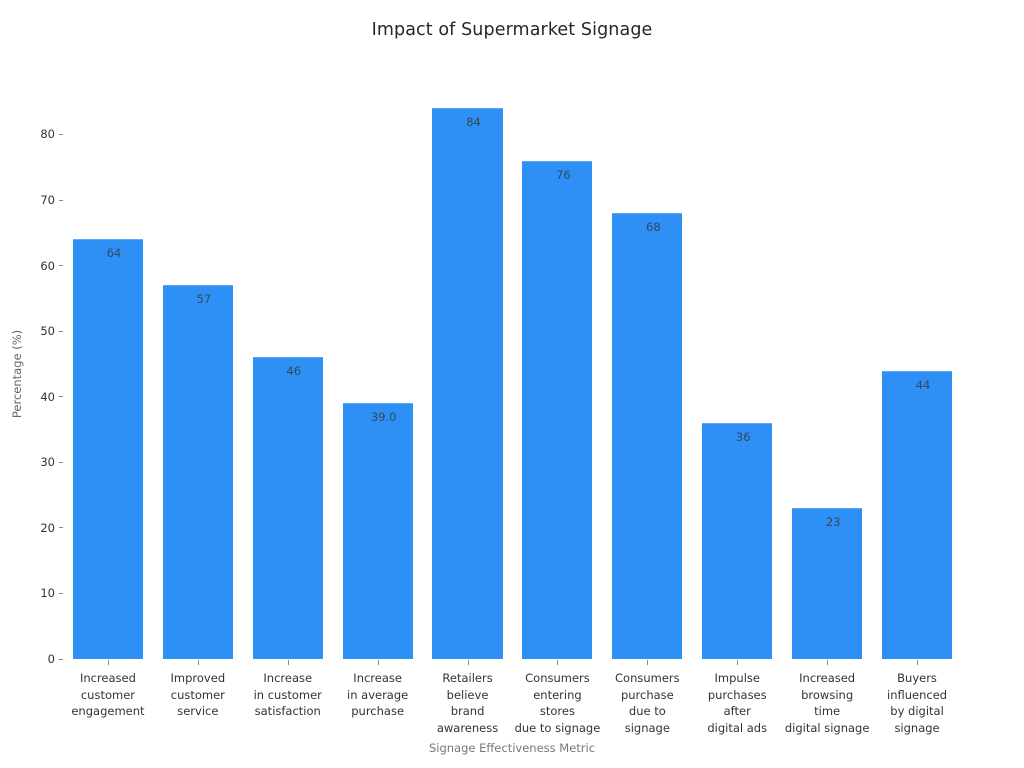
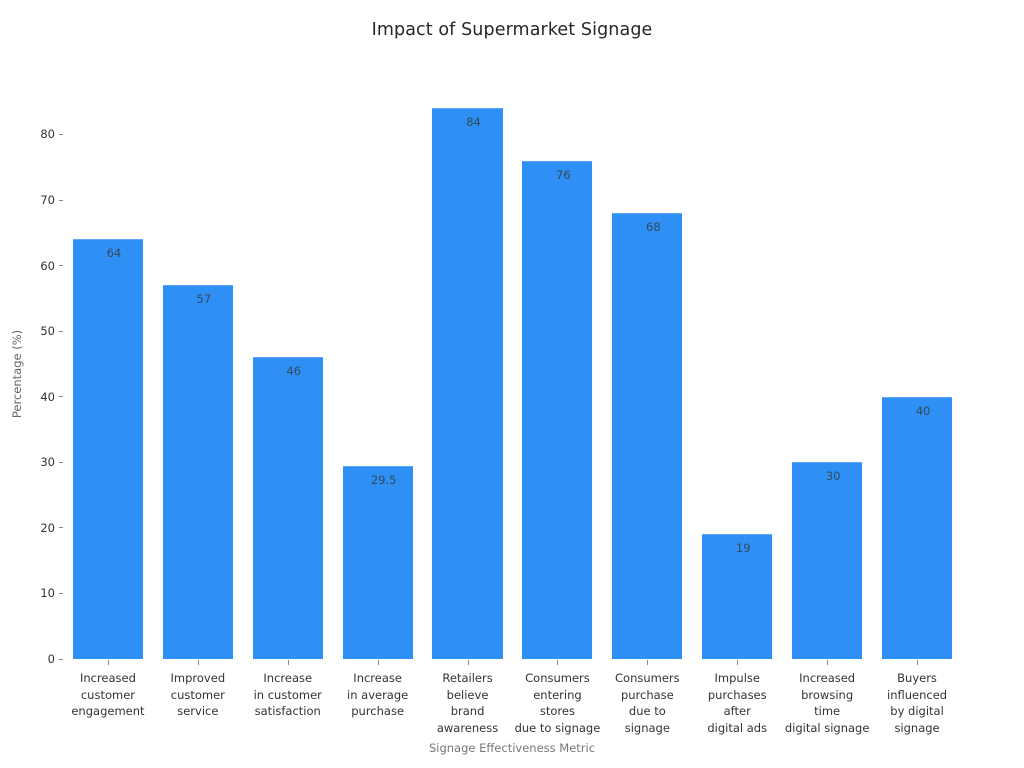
Increase in average purchase: 39.0 -> 29.5
Impulse purchases after digital ads: 36 -> 19
Increased browsing time digital signage: 23 -> 30
Buyers influenced by digital signage: 44 -> 40
